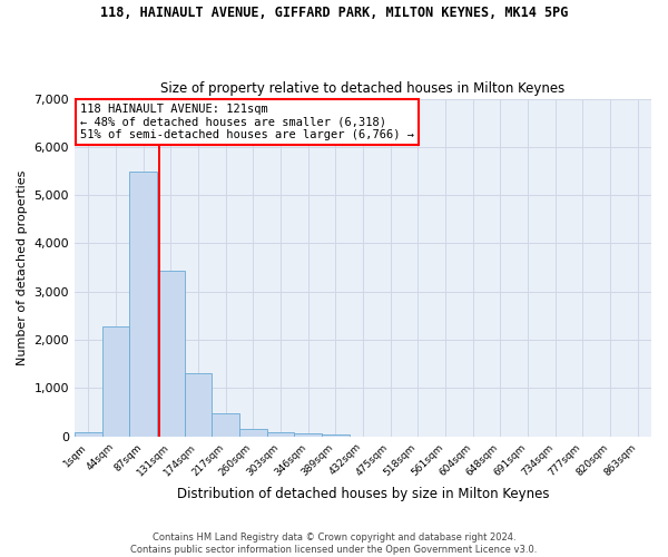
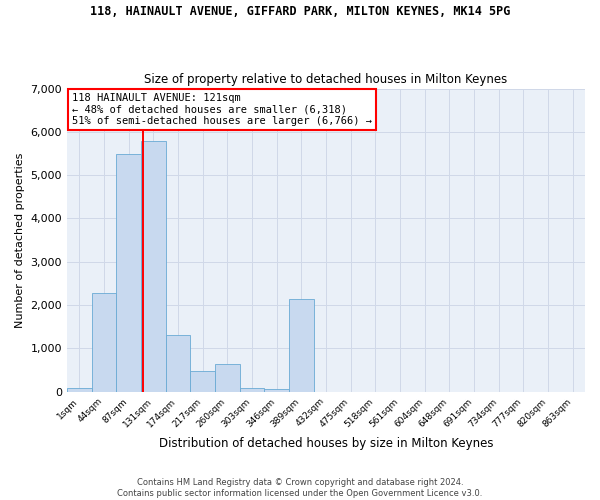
131sqm: 3,440 -> 5,800
260sqm: 160 -> 650
389sqm: 40 -> 2,150
